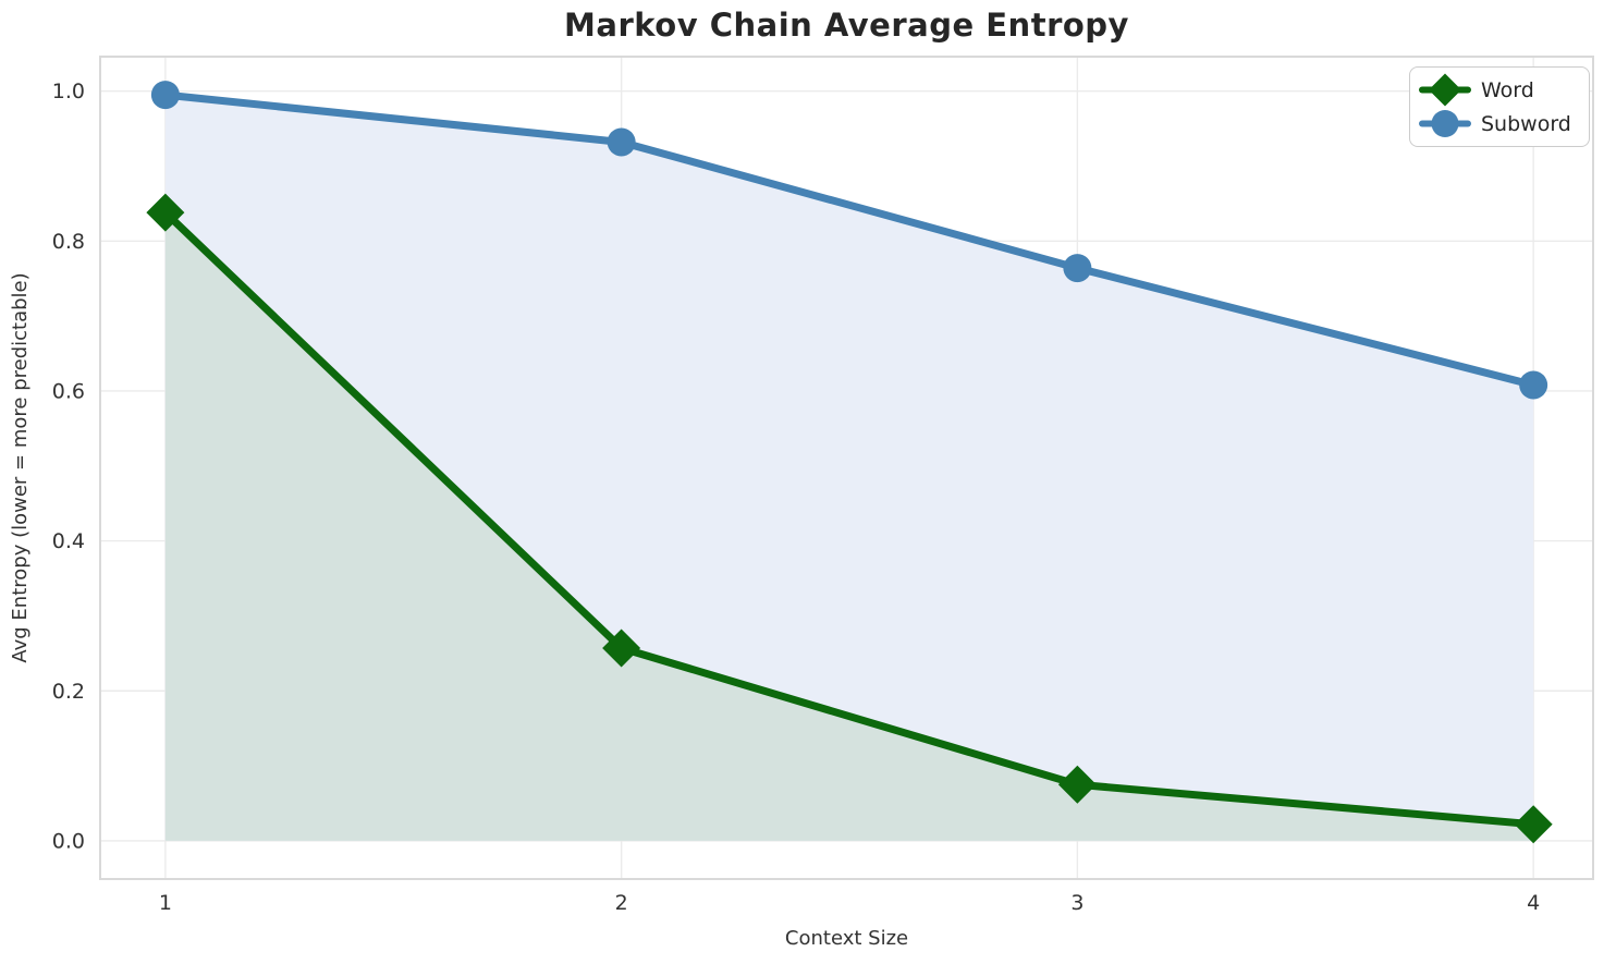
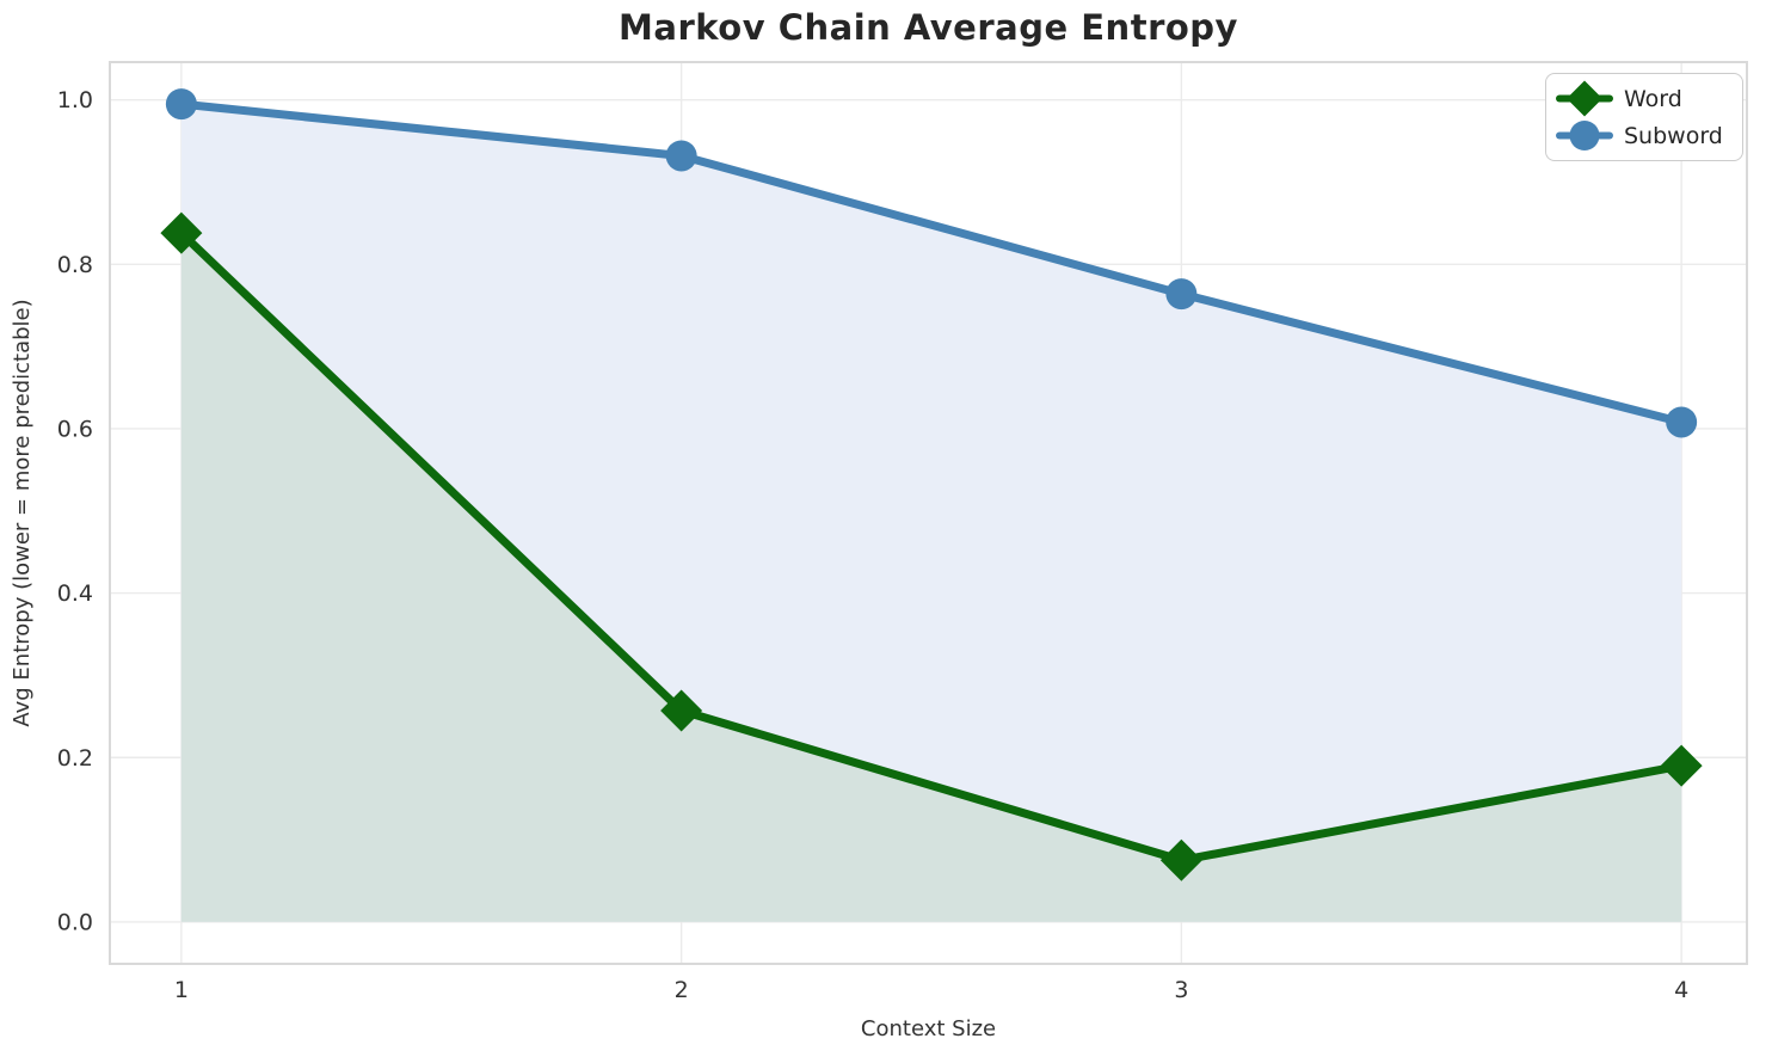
Word/4: 0.02 -> 0.19
